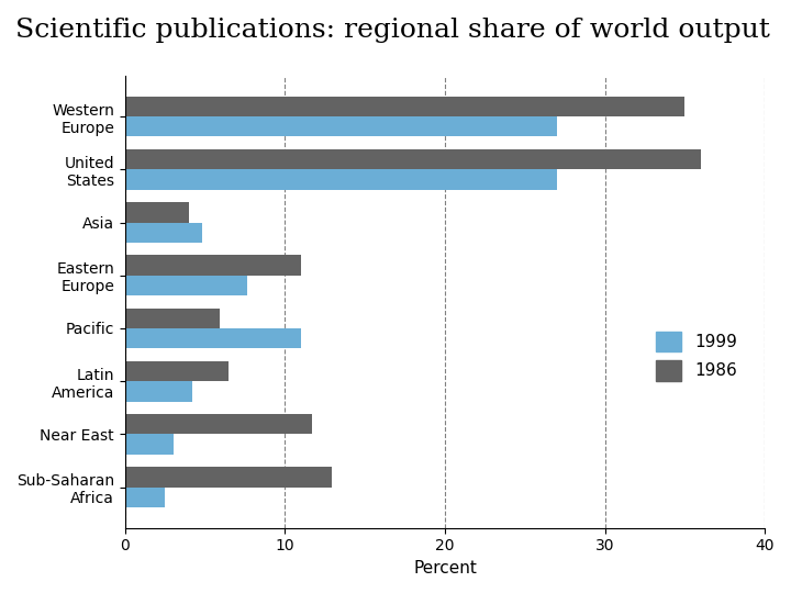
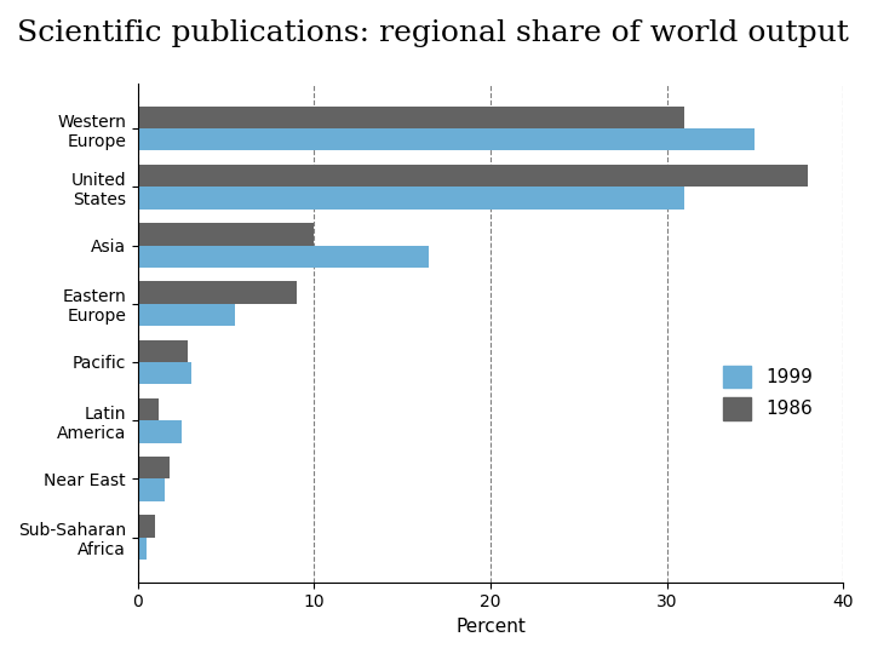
1986/Western Europe: 35.0 -> 31.0
1999/Western Europe: 27.0 -> 35.0
1986/United States: 36.0 -> 38.0
1999/United States: 27.0 -> 31.0
1986/Asia: 4.0 -> 10.0
1999/Asia: 4.8 -> 16.5
1986/Eastern Europe: 11.0 -> 9.0
1999/Eastern Europe: 7.6 -> 5.5
1986/Pacific: 5.9 -> 2.8
1999/Pacific: 11.0 -> 3.0
1986/Latin America: 6.5 -> 1.2
1999/Latin America: 4.2 -> 2.5
1986/Near East: 11.7 -> 1.8
1999/Near East: 3.0 -> 1.5
1986/Sub-Saharan Africa: 12.9 -> 1.0
1999/Sub-Saharan Africa: 2.5 -> 0.5
